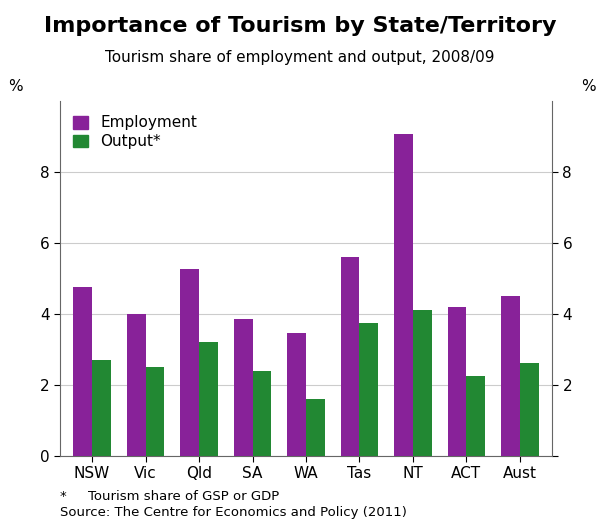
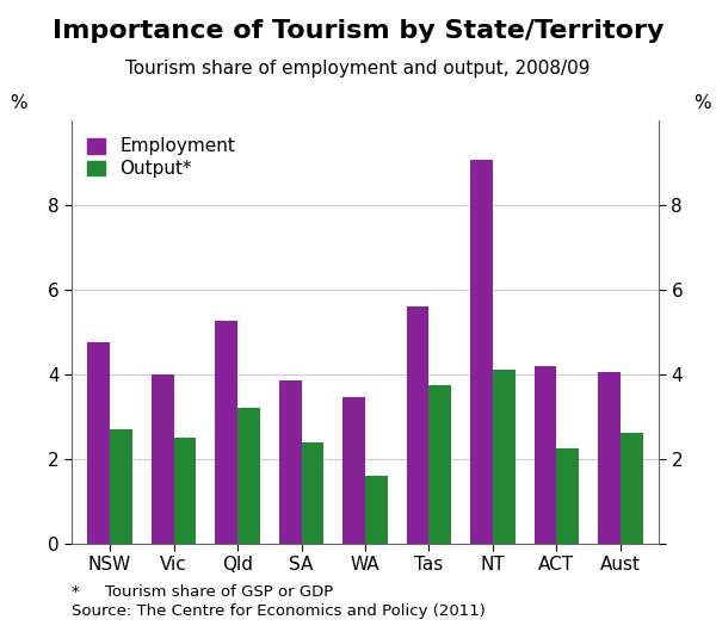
Employment/Aust: 4.50 -> 4.05
